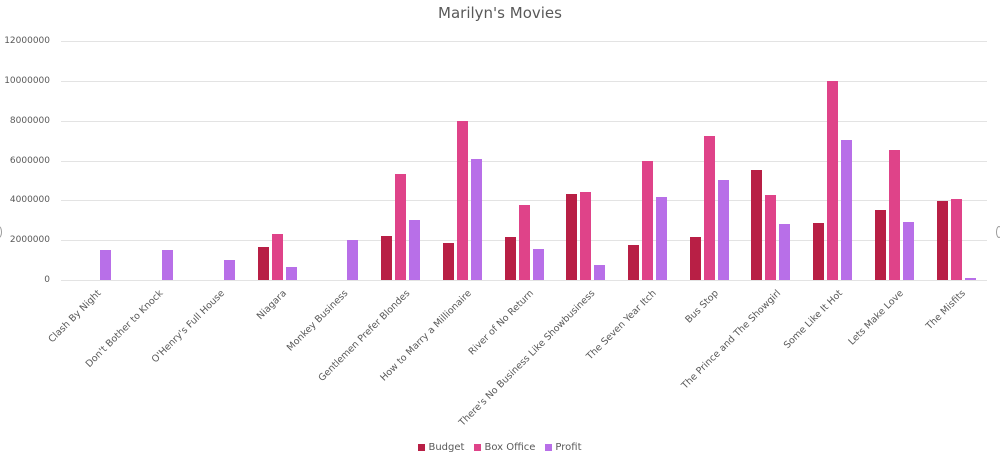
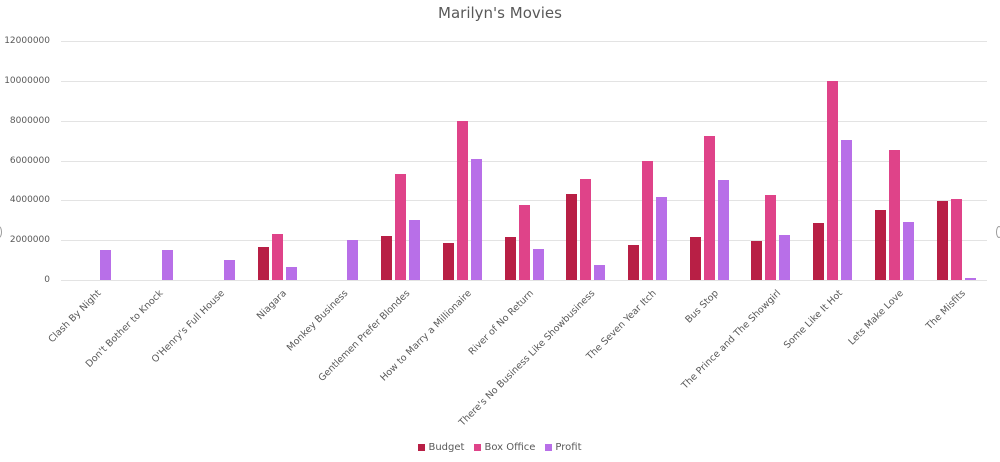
Box Office/There's No Business Like Showbusiness: 4400000 -> 5100000
Budget/The Prince and The Showgirl: 5500000 -> 2000000
Profit/The Prince and The Showgirl: 2800000 -> 2300000
